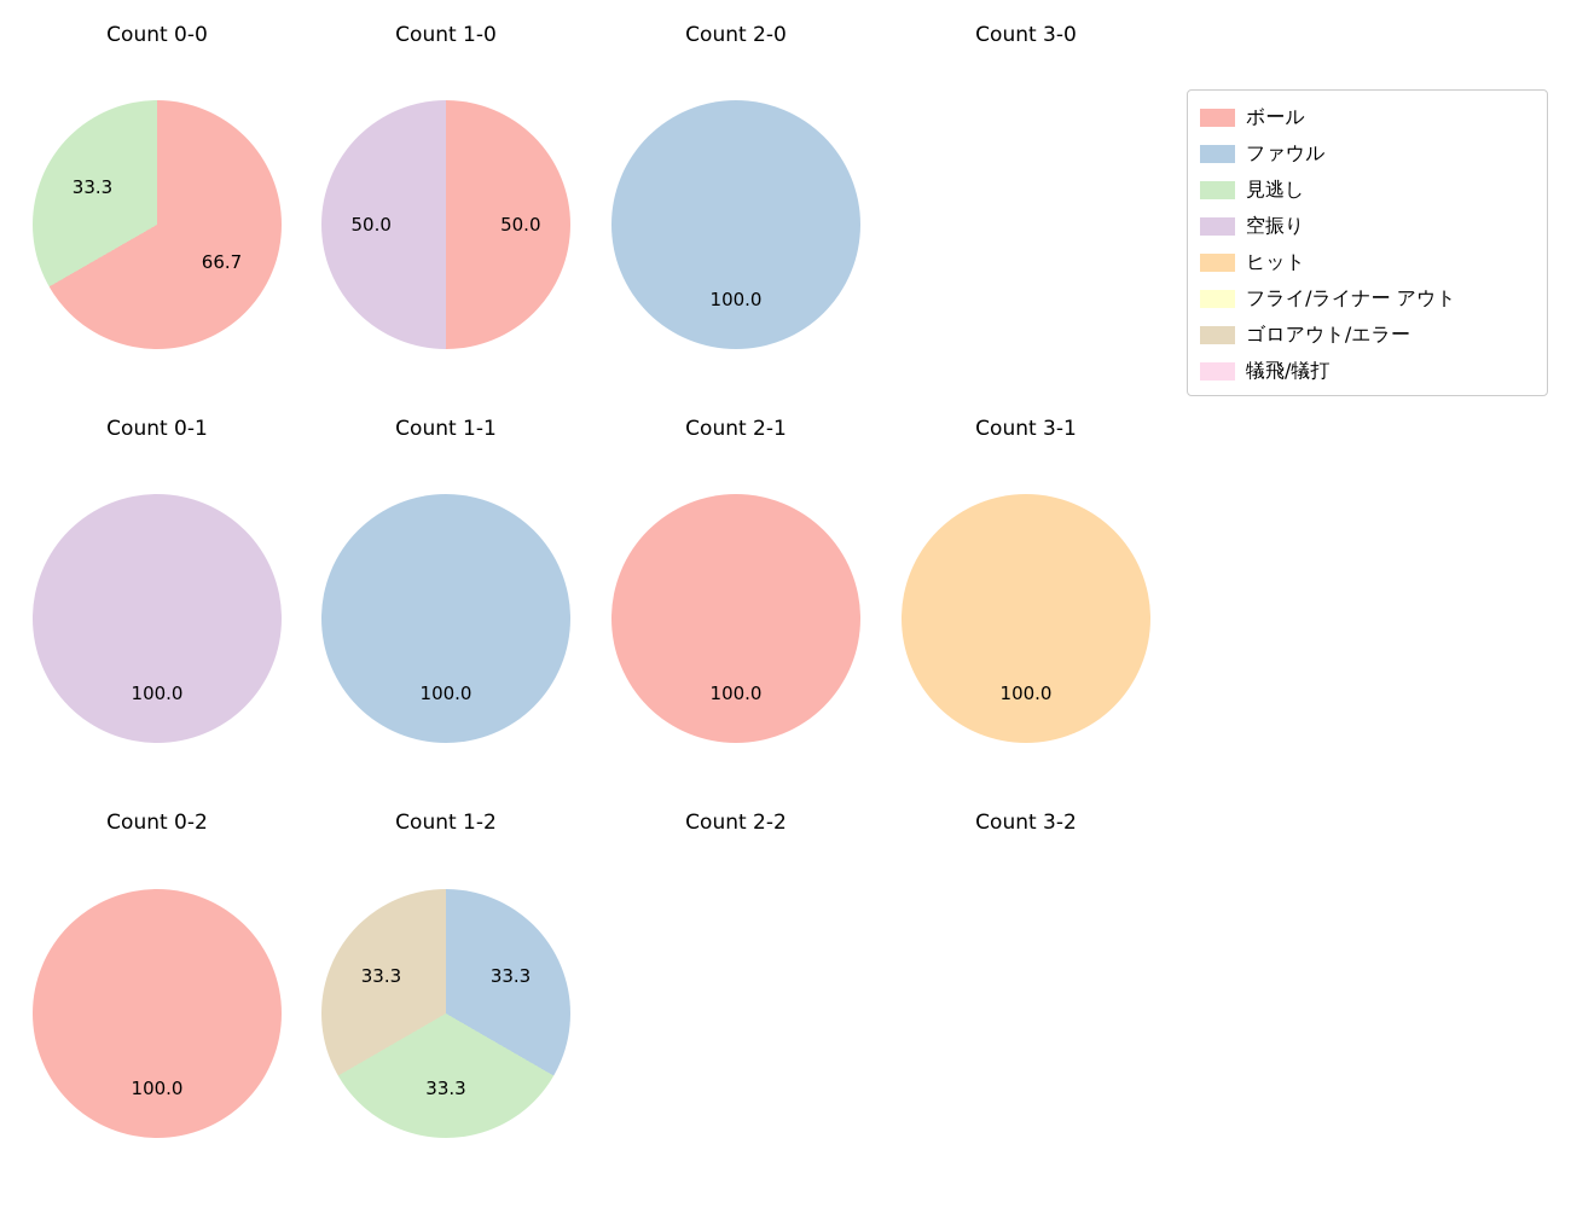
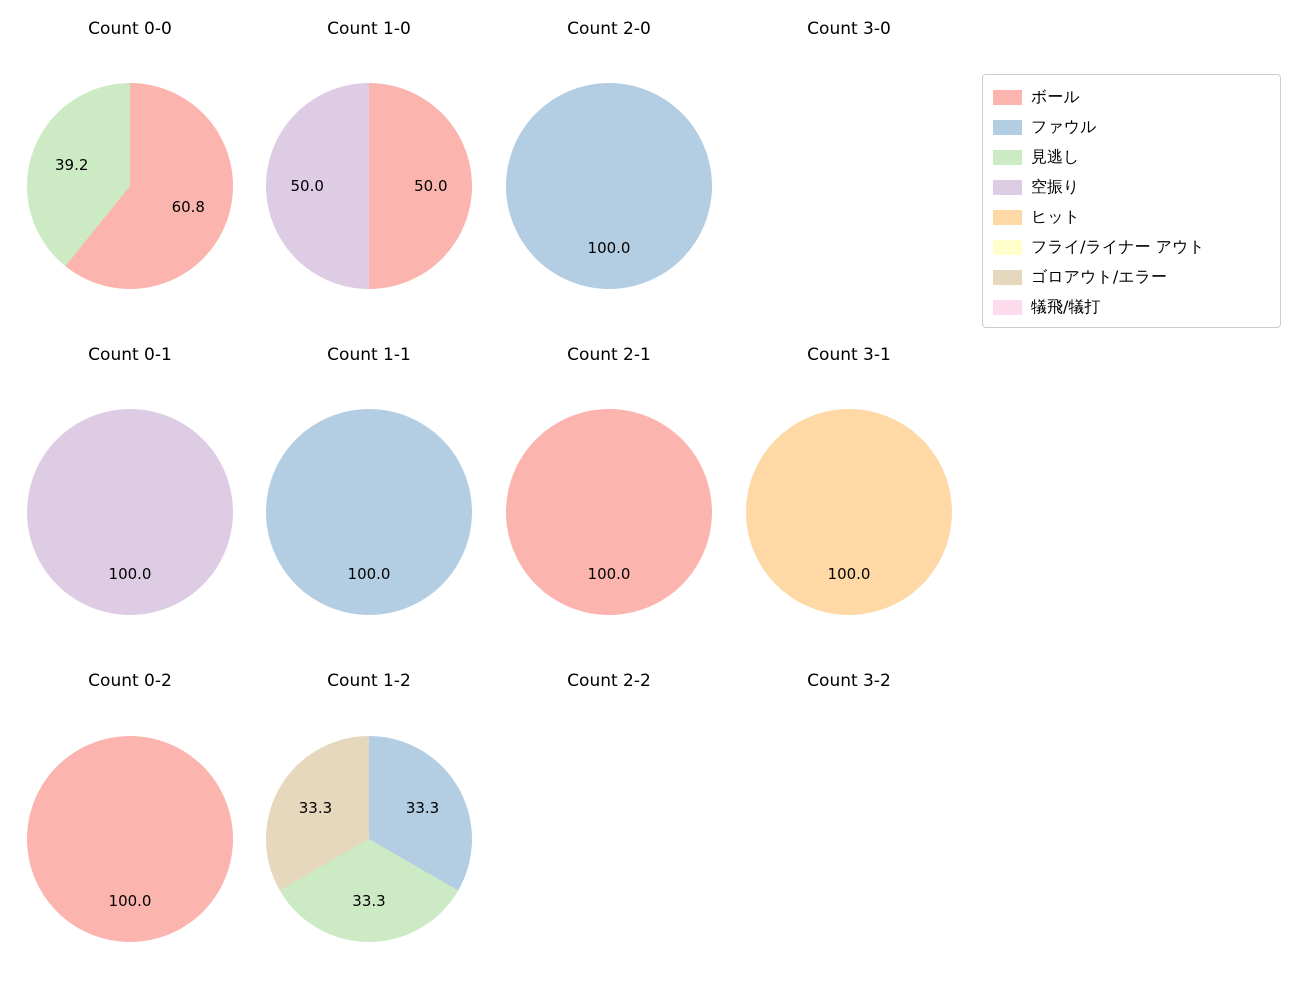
Count 0-0/ボール: 66.7 -> 60.8
Count 0-0/見逃し: 33.3 -> 39.2
